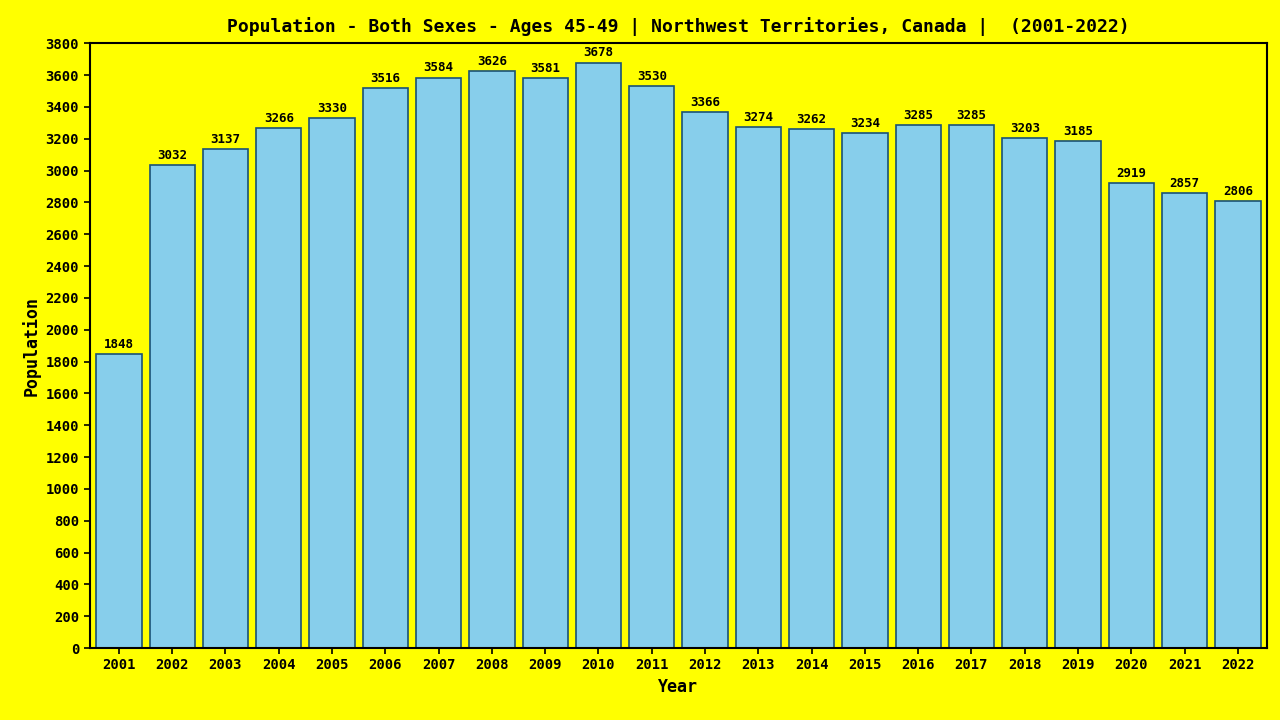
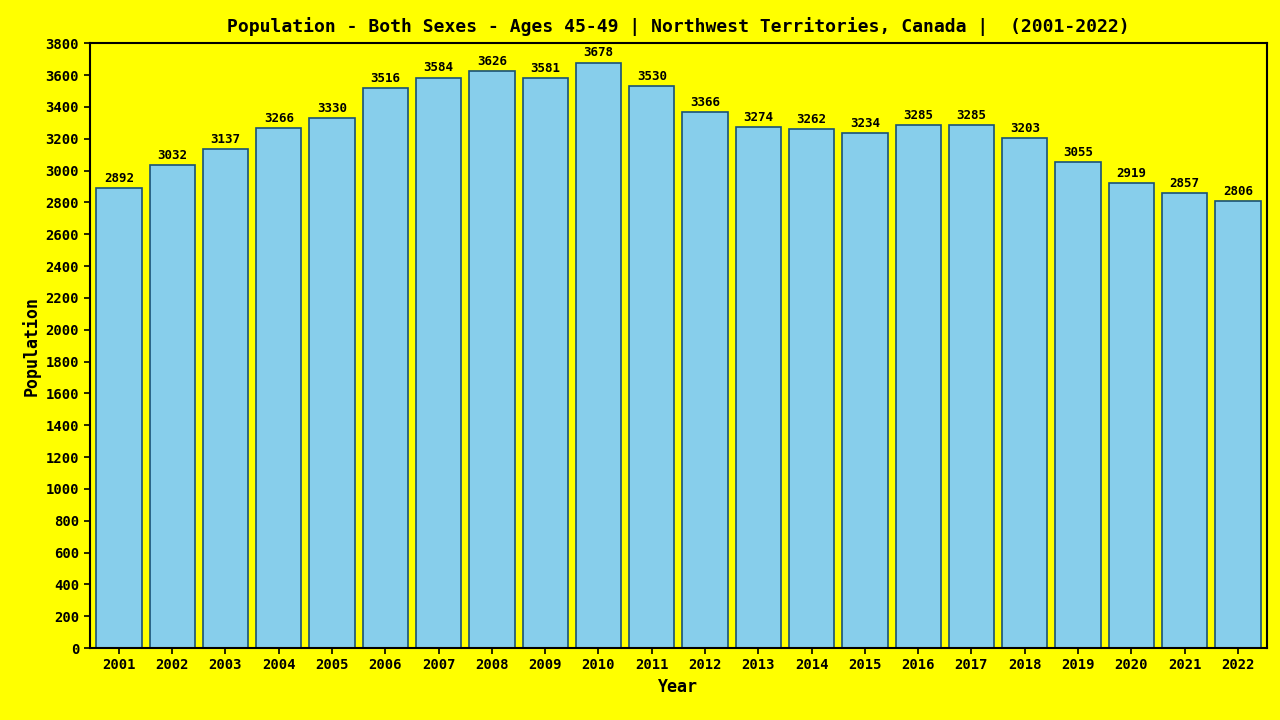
2001: 1848 -> 2892
2019: 3185 -> 3055
